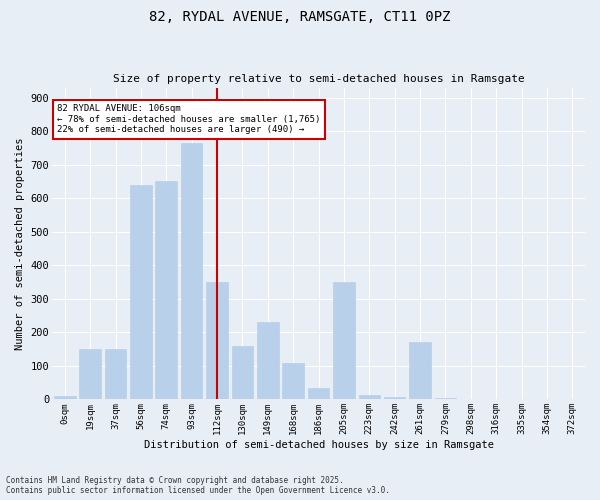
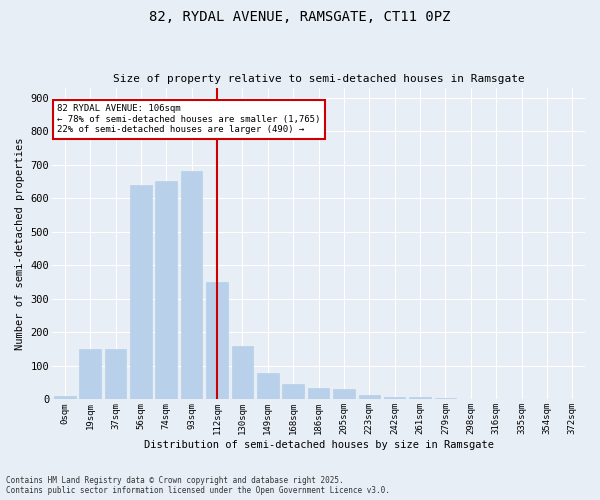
93sqm: 765 -> 680
149sqm: 230 -> 80
168sqm: 110 -> 45
205sqm: 350 -> 30
261sqm: 170 -> 7
